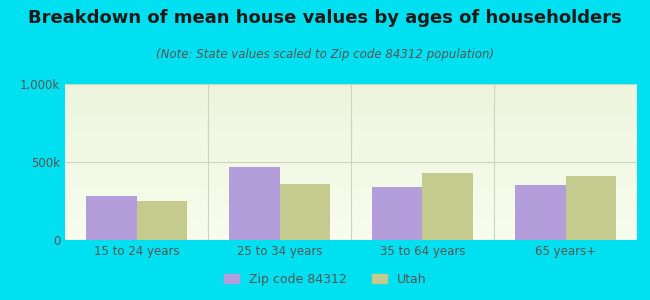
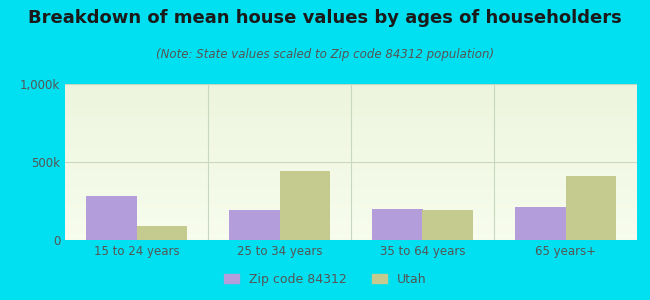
Utah/15 to 24 years: 250k -> 90k
Zip code 84312/25 to 34 years: 470k -> 190k
Utah/25 to 34 years: 360k -> 440k
Zip code 84312/35 to 64 years: 340k -> 200k
Utah/35 to 64 years: 430k -> 190k
Zip code 84312/65 years+: 350k -> 210k
